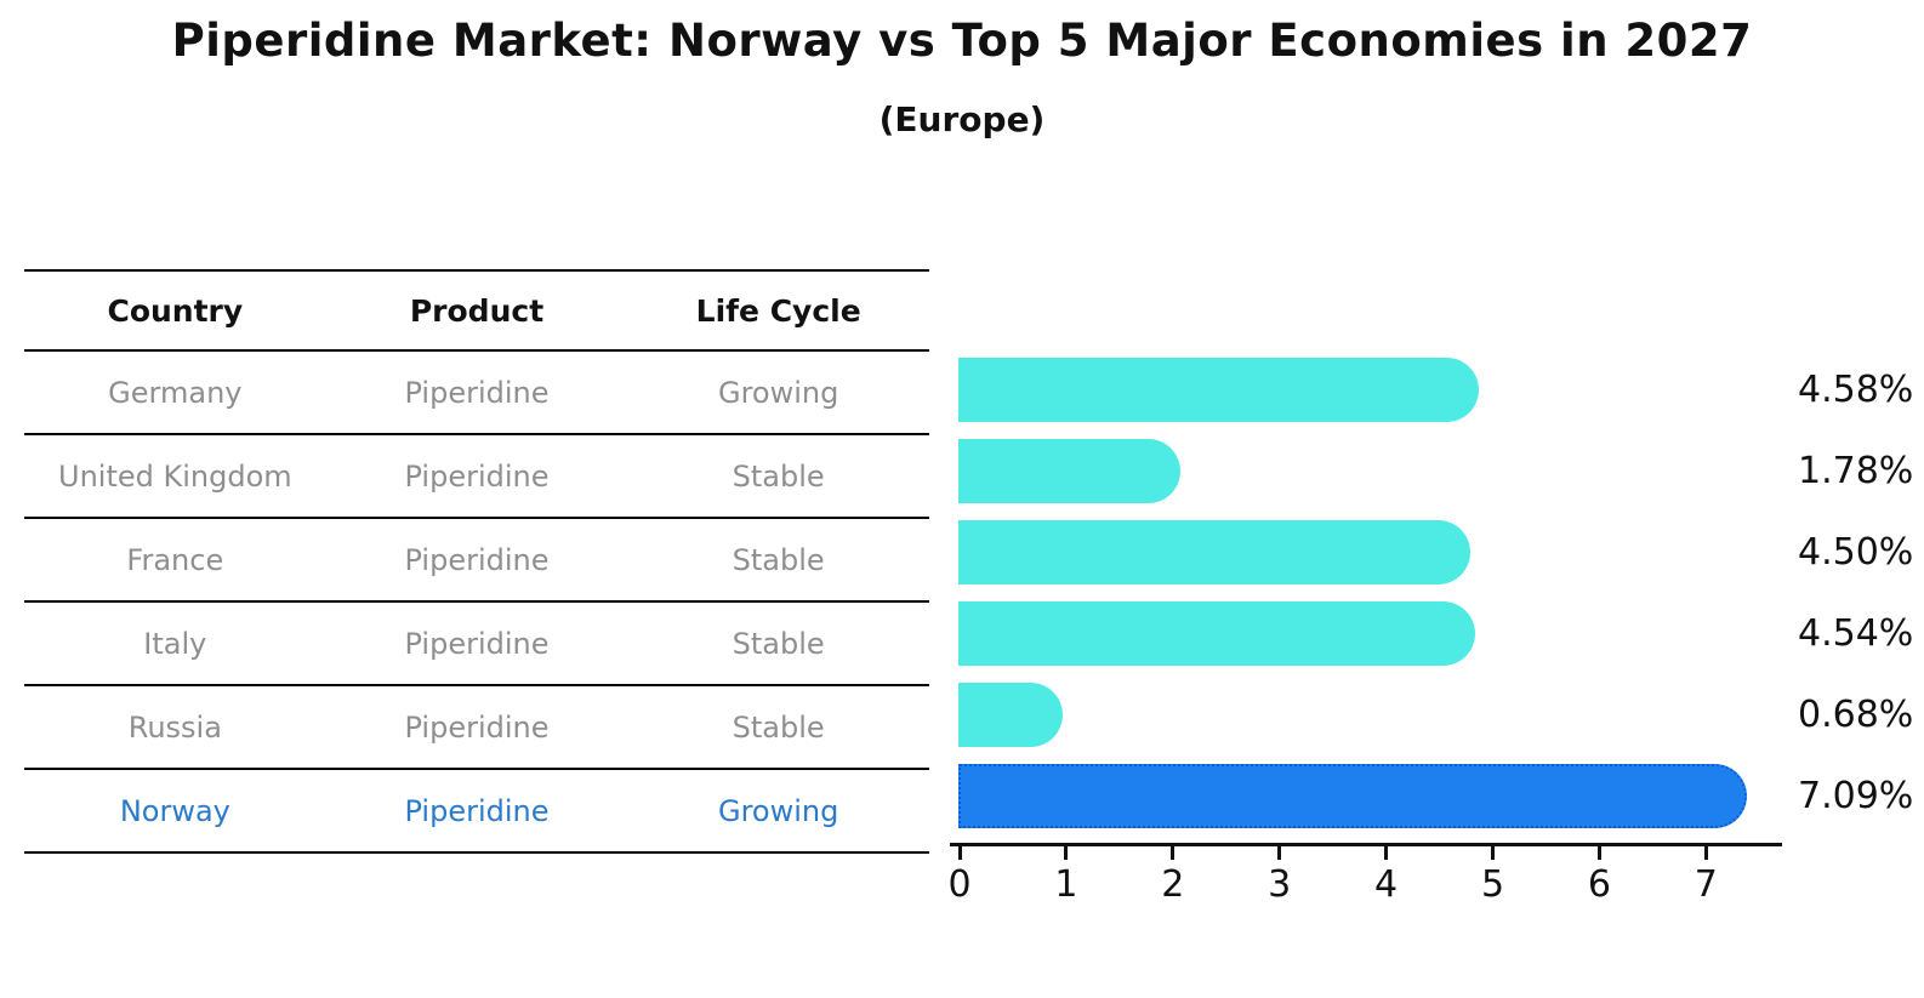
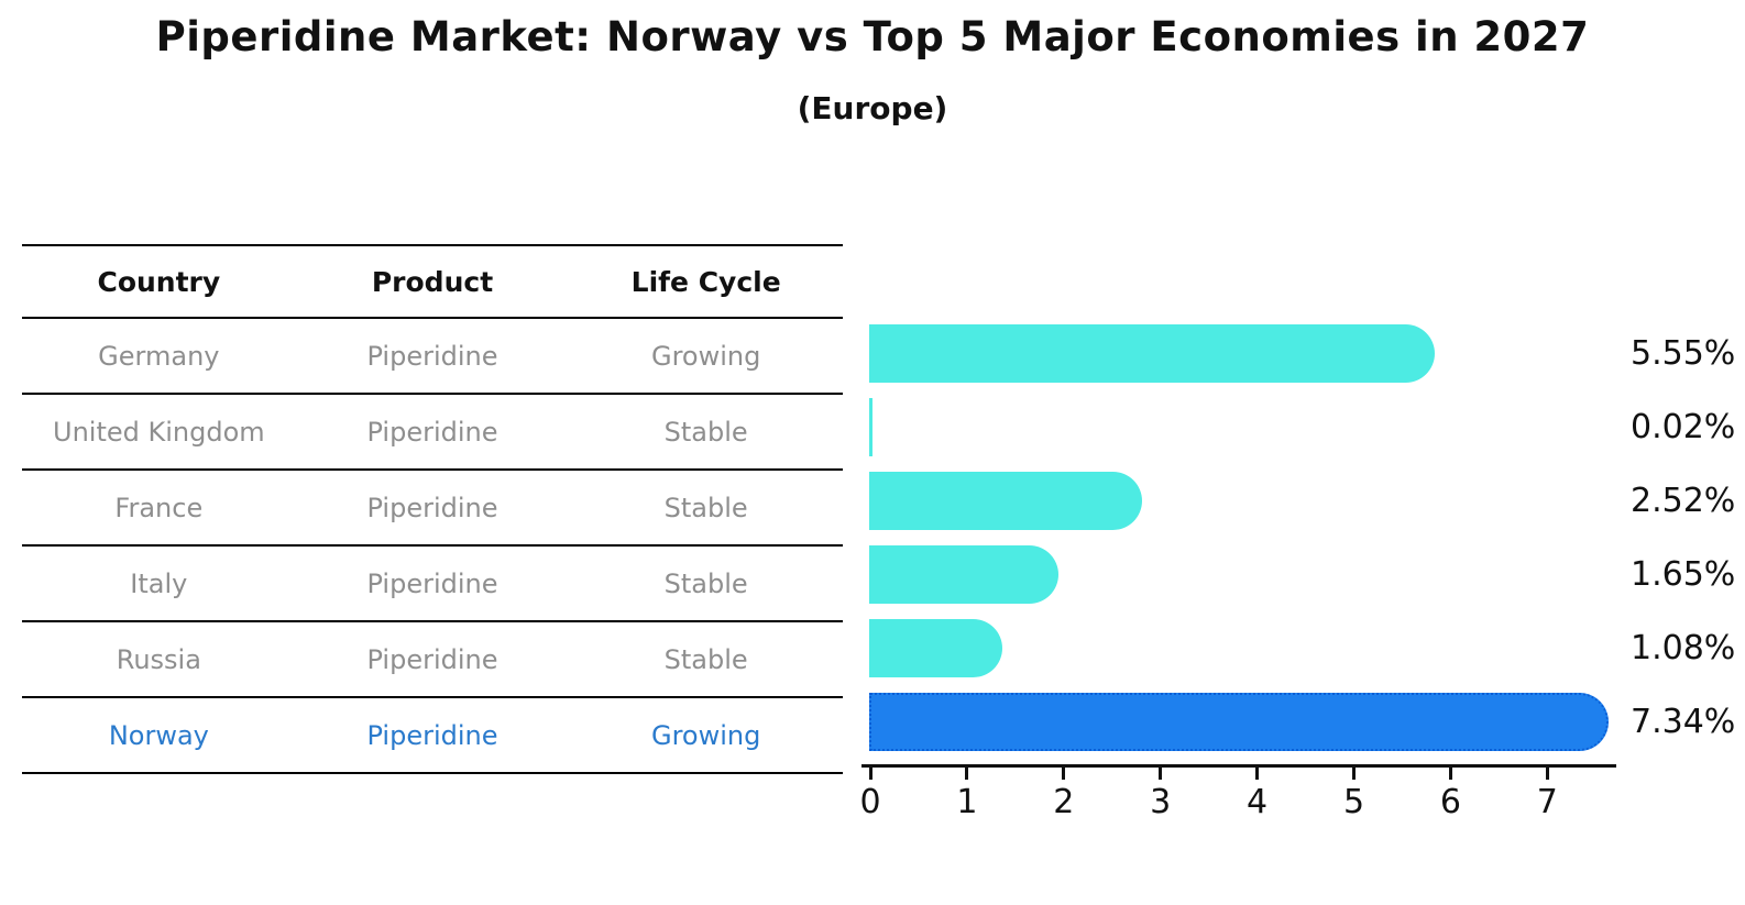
Germany: 4.58% -> 5.55%
United Kingdom: 1.78% -> 0.02%
France: 4.50% -> 2.52%
Italy: 4.54% -> 1.65%
Russia: 0.68% -> 1.08%
Norway: 7.09% -> 7.34%
